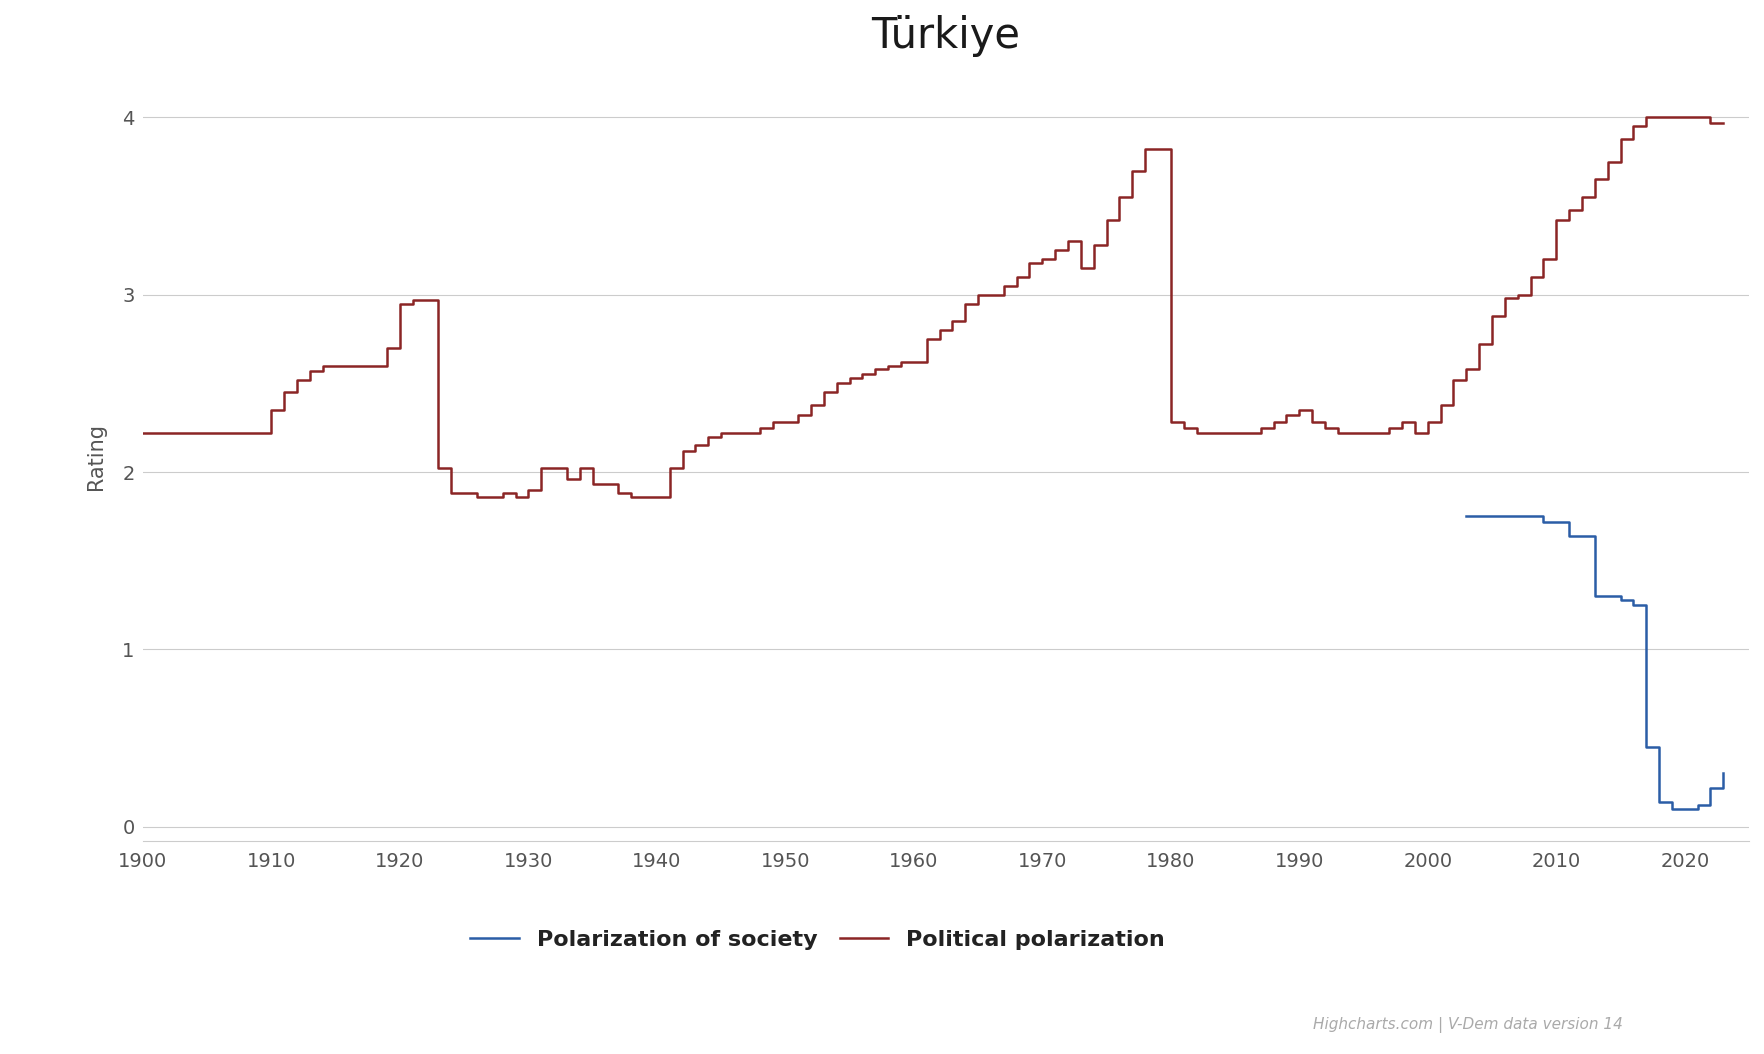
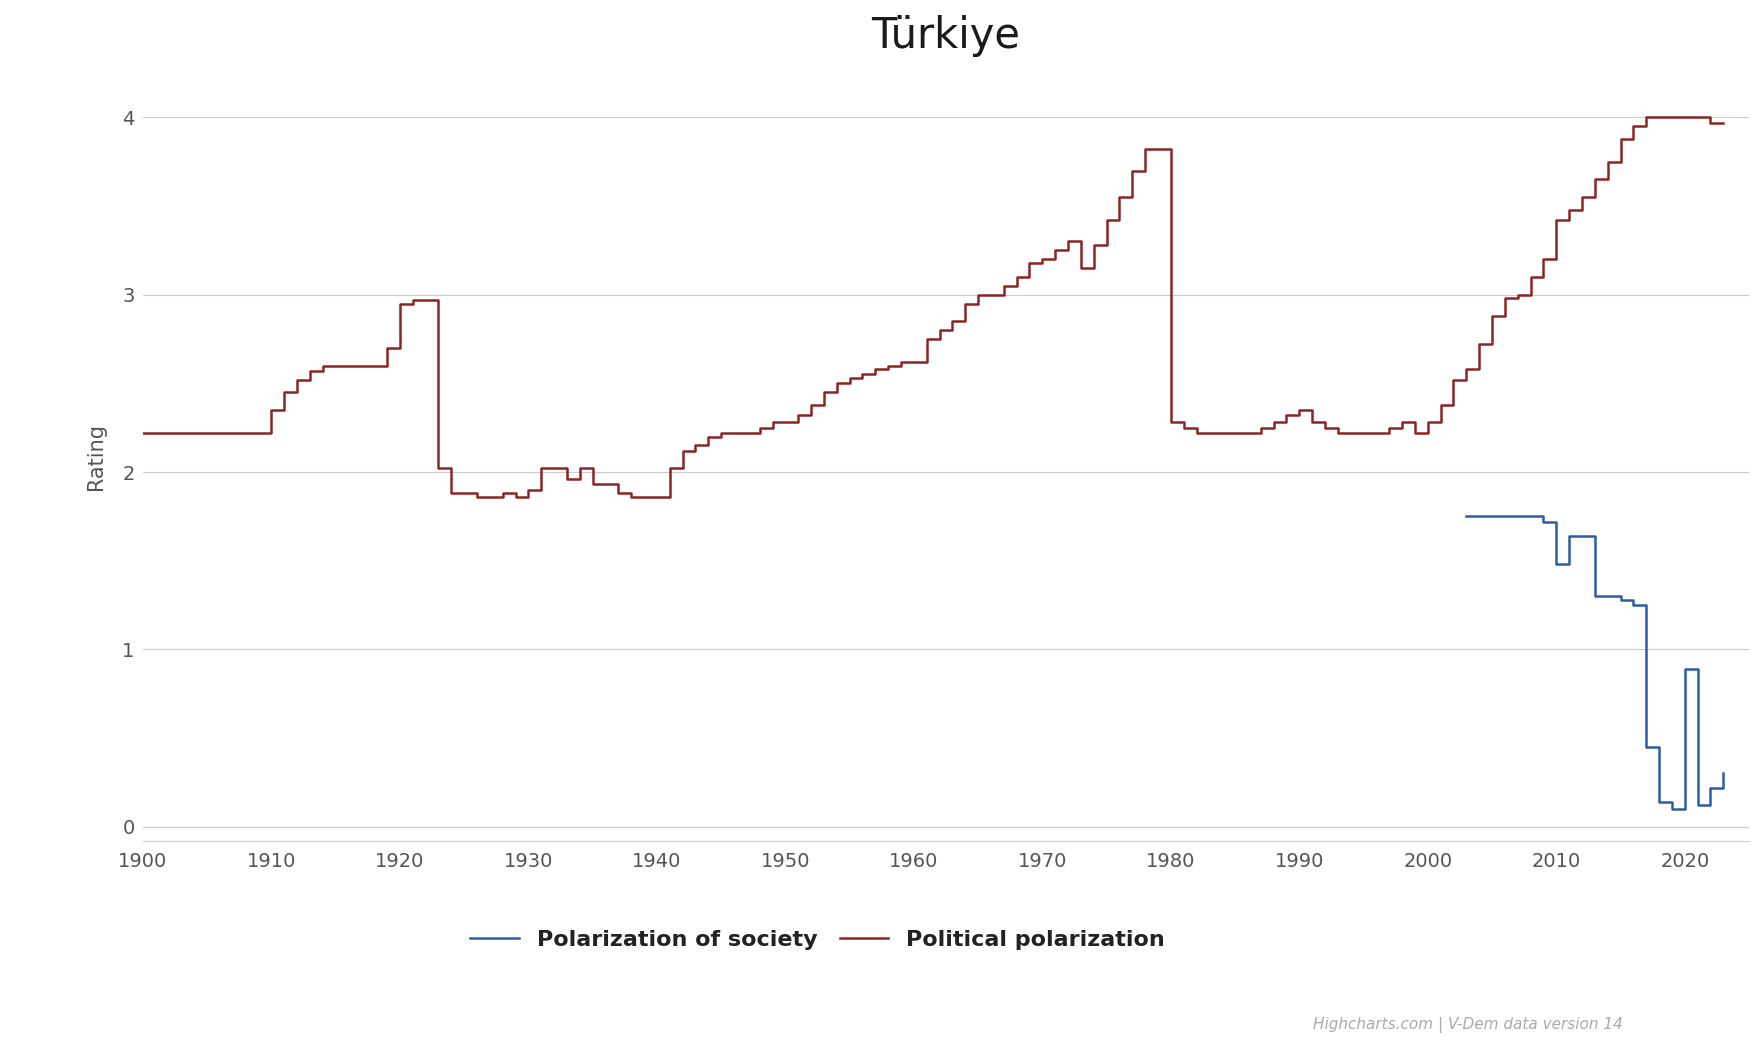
Polarization of society/2010: 1.72 -> 1.48
Polarization of society/2020: 0.10 -> 0.89
